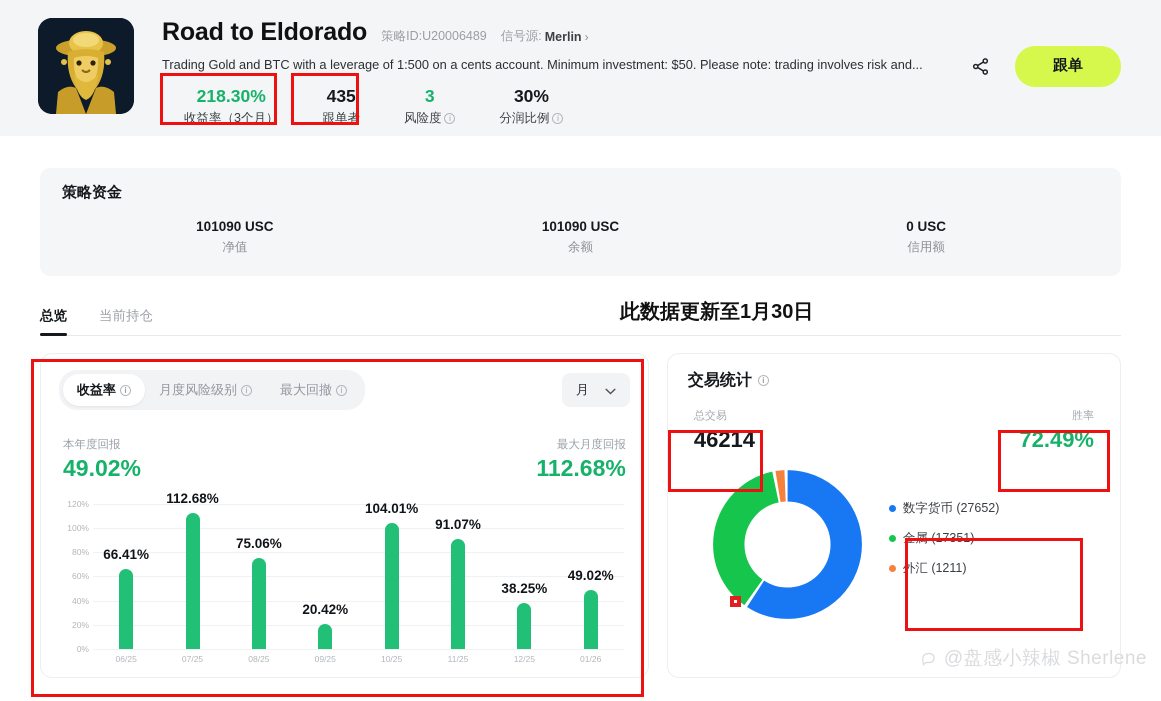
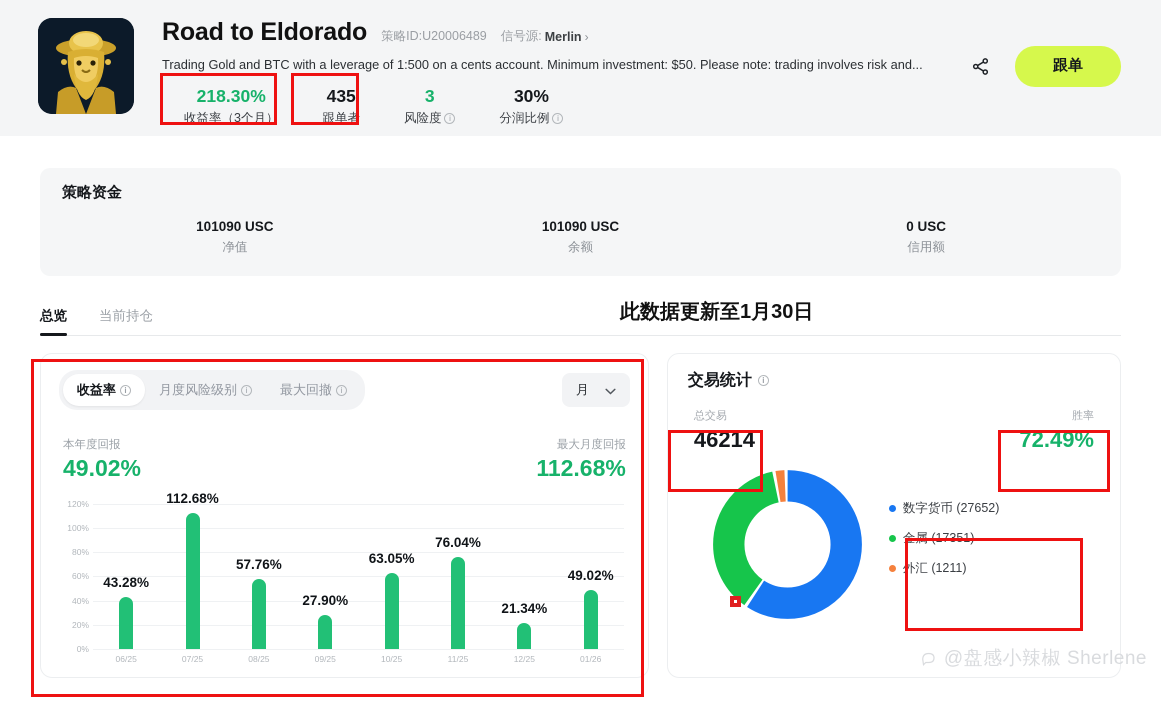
06/25: 66.41% -> 43.28%
08/25: 75.06% -> 57.76%
09/25: 20.42% -> 27.90%
10/25: 104.01% -> 63.05%
11/25: 91.07% -> 76.04%
12/25: 38.25% -> 21.34%
